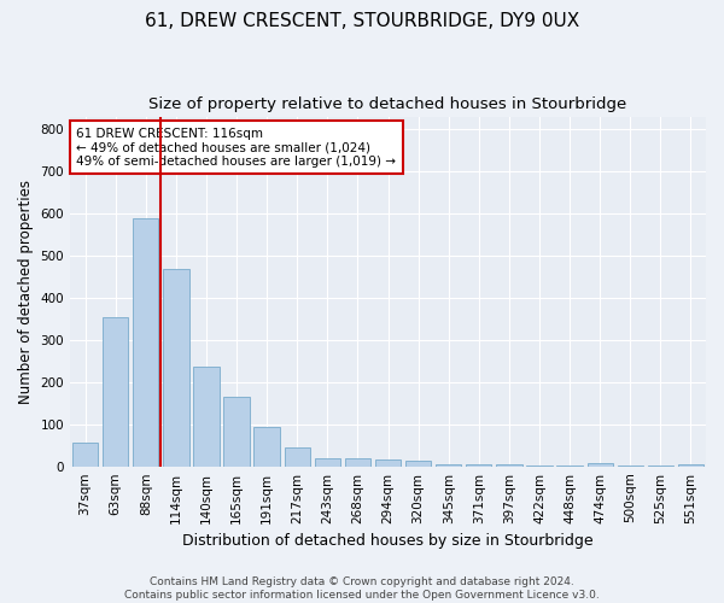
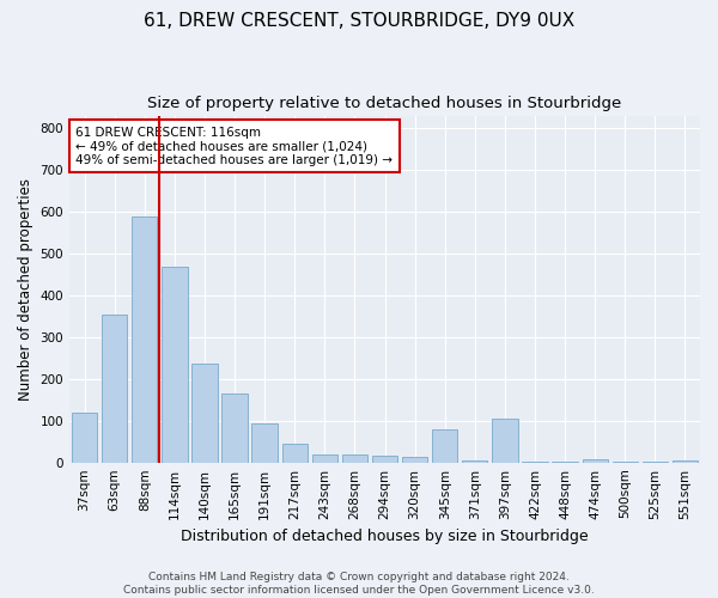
37sqm: 55 -> 120
345sqm: 6 -> 80
397sqm: 4 -> 105
